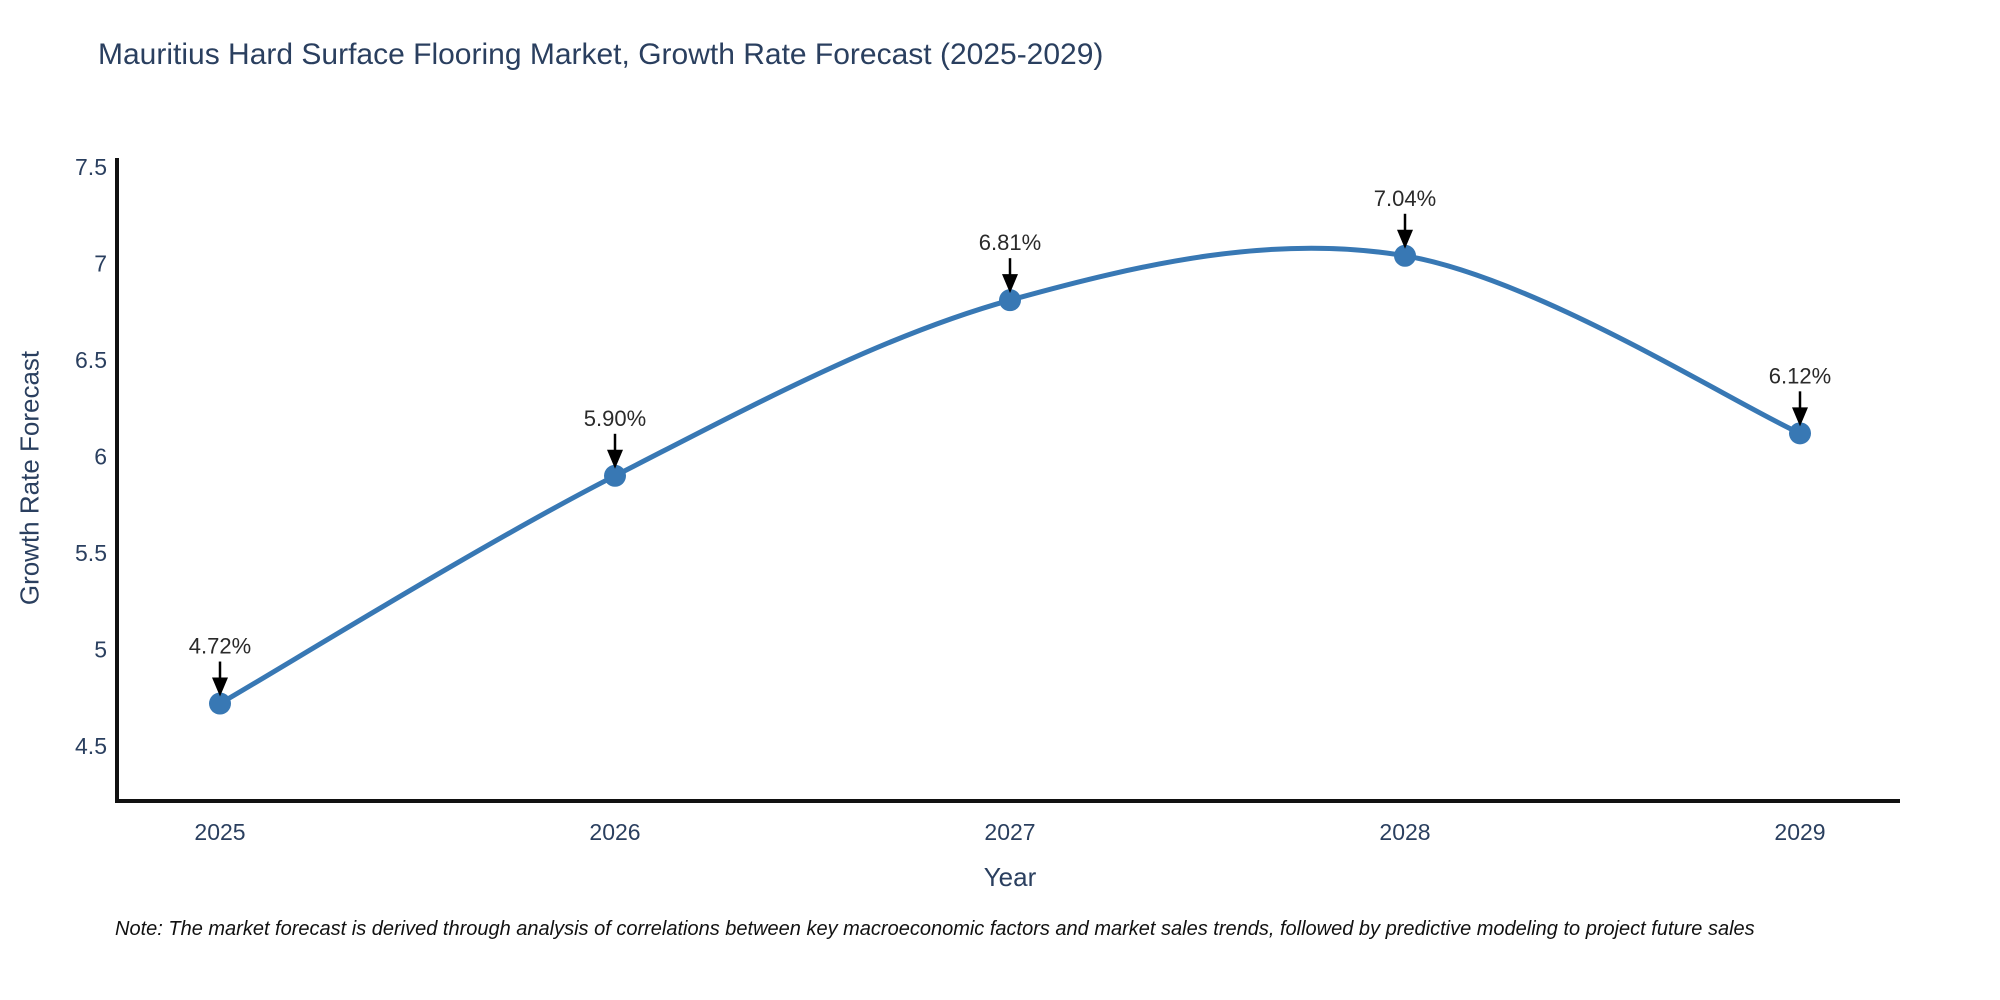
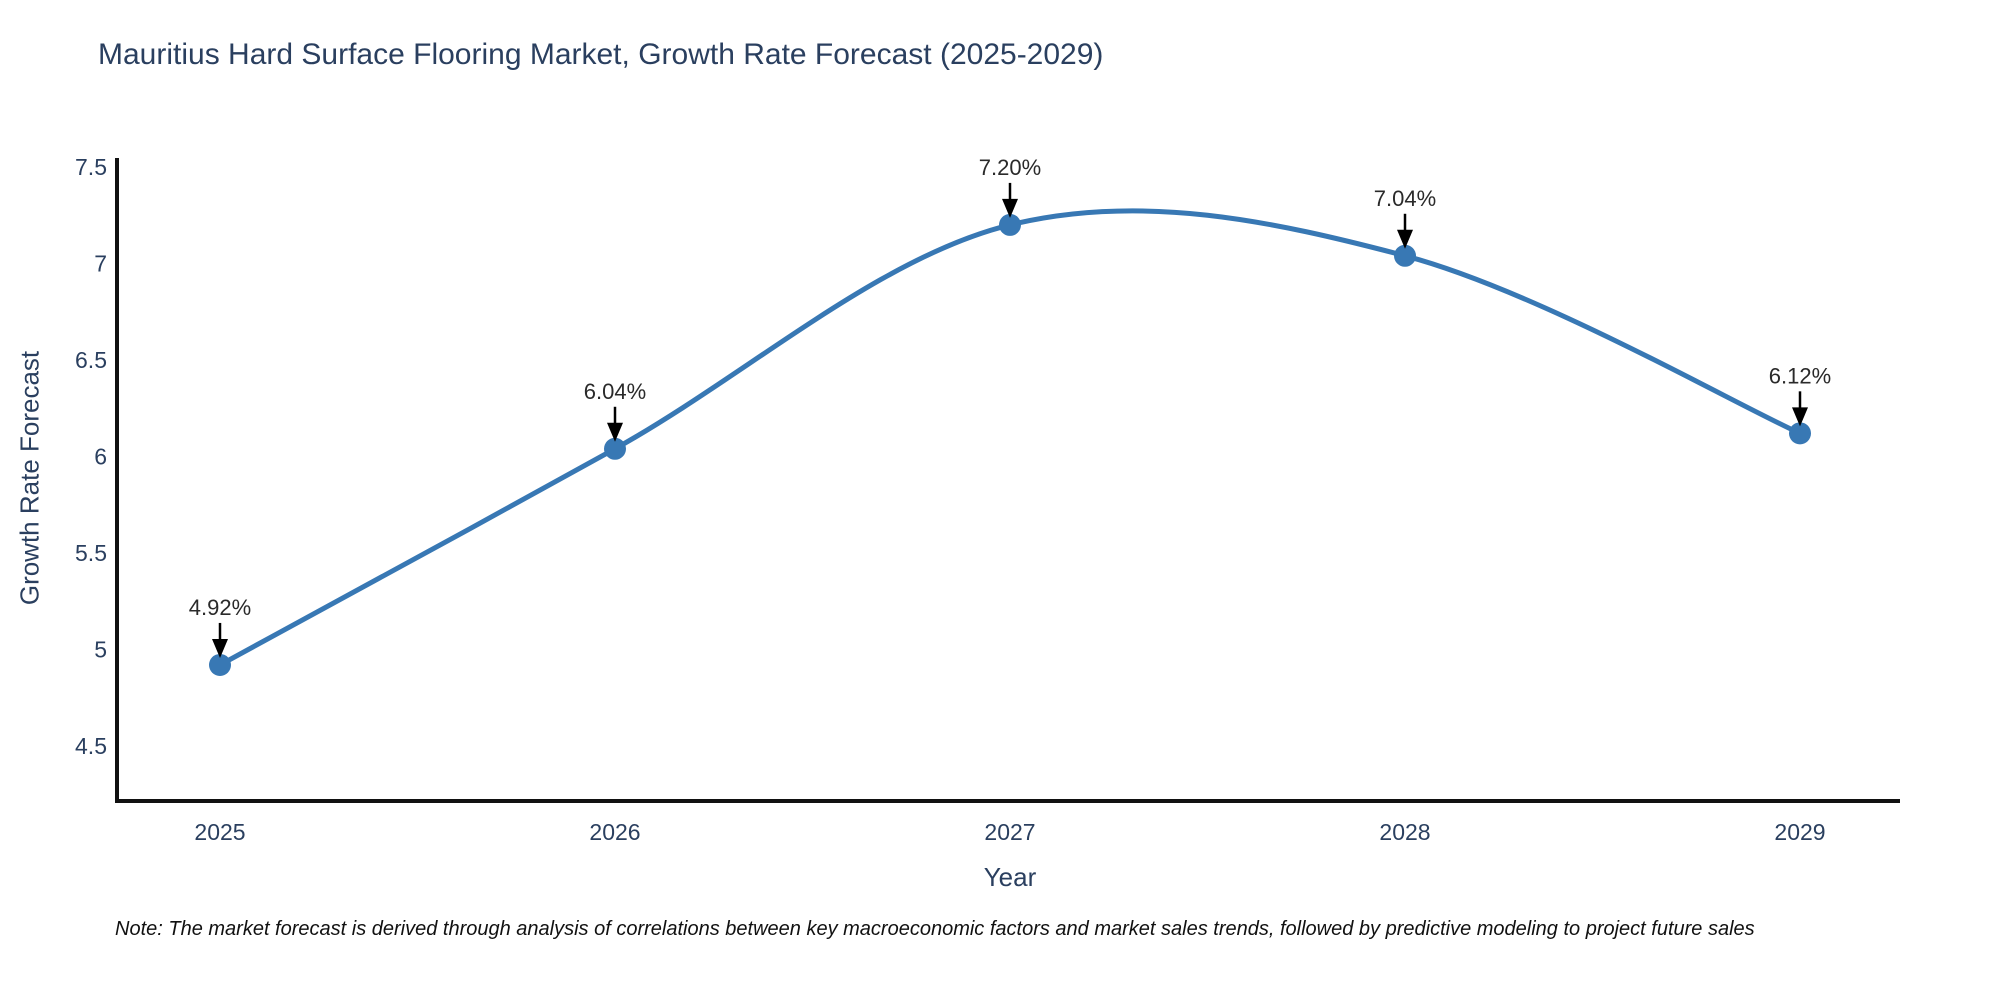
2025: 4.72% -> 4.92%
2026: 5.90% -> 6.04%
2027: 6.81% -> 7.20%
